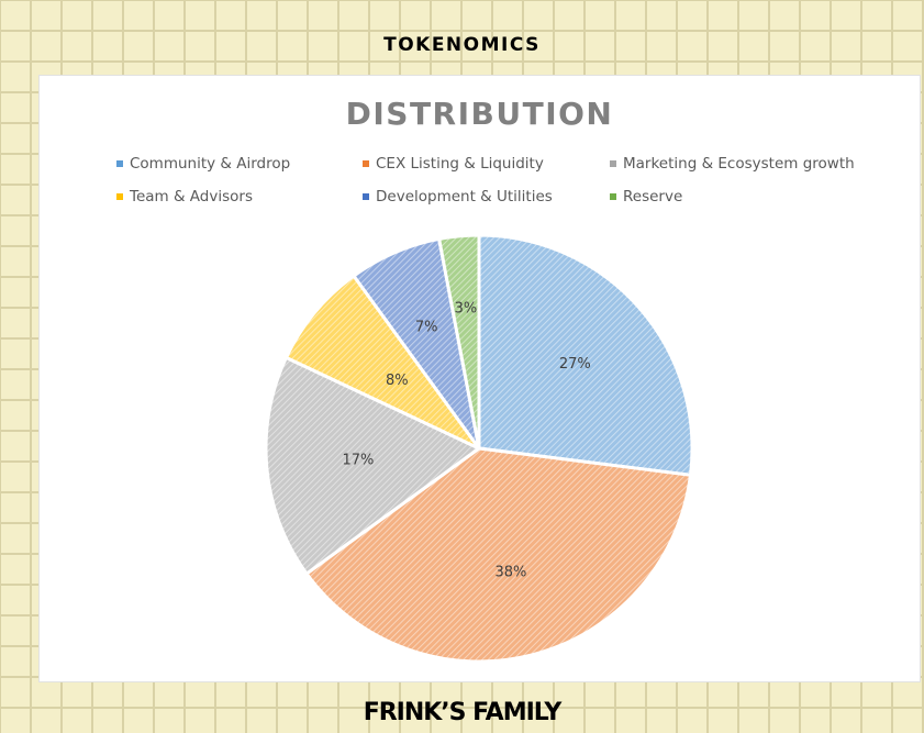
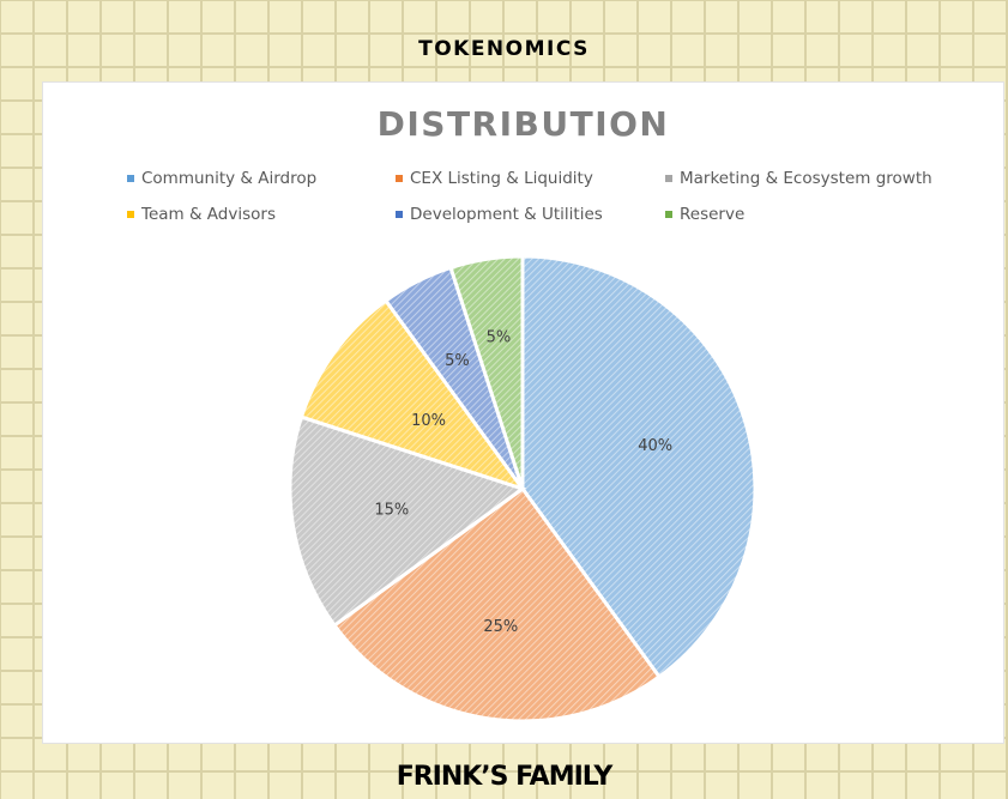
Community & Airdrop: 27% -> 40%
CEX Listing & Liquidity: 38% -> 25%
Marketing & Ecosystem growth: 17% -> 15%
Team & Advisors: 8% -> 10%
Development & Utilities: 7% -> 5%
Reserve: 3% -> 5%
